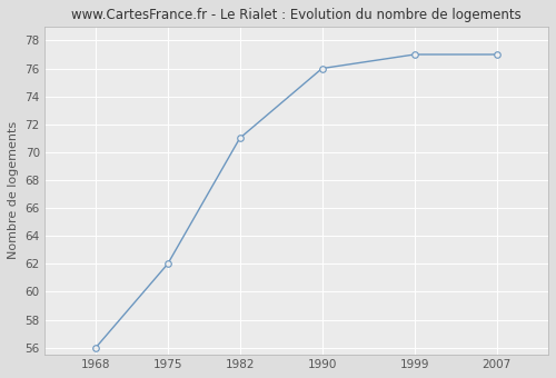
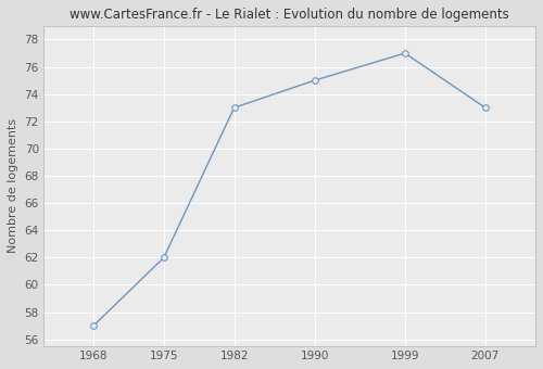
1968: 56 -> 57
1982: 71 -> 73
1990: 76 -> 75
2007: 77 -> 73
